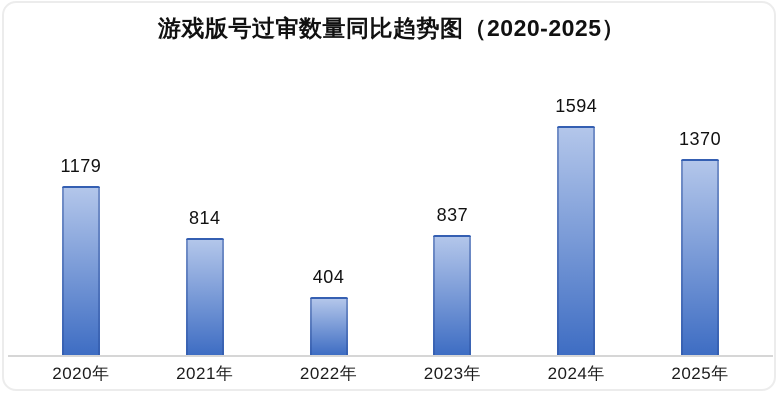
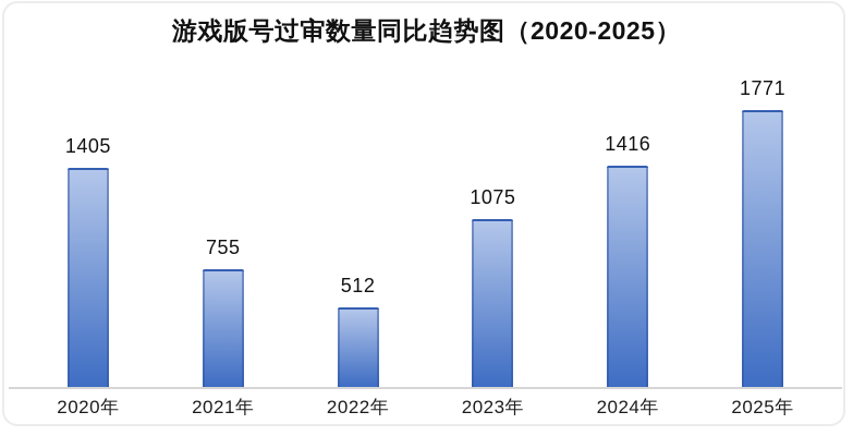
2020年: 1179 -> 1405
2021年: 814 -> 755
2022年: 404 -> 512
2023年: 837 -> 1075
2024年: 1594 -> 1416
2025年: 1370 -> 1771
